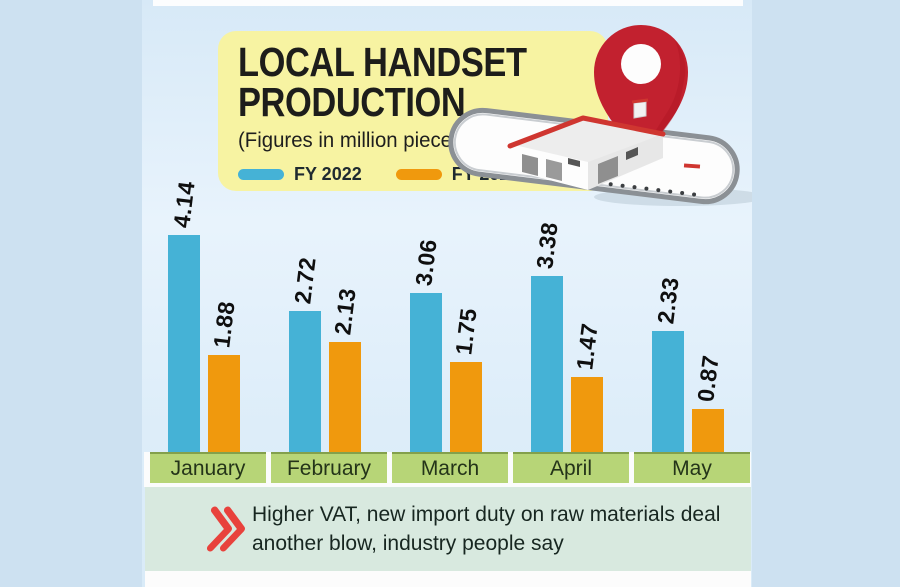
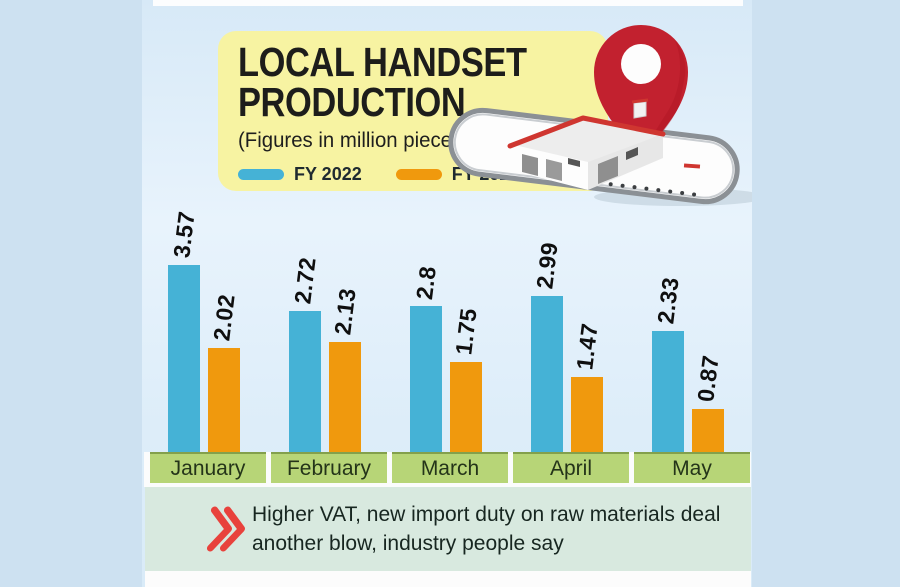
FY 2022/January: 4.14 -> 3.57
FY 2023/January: 1.88 -> 2.02
FY 2022/March: 3.06 -> 2.8
FY 2022/April: 3.38 -> 2.99
